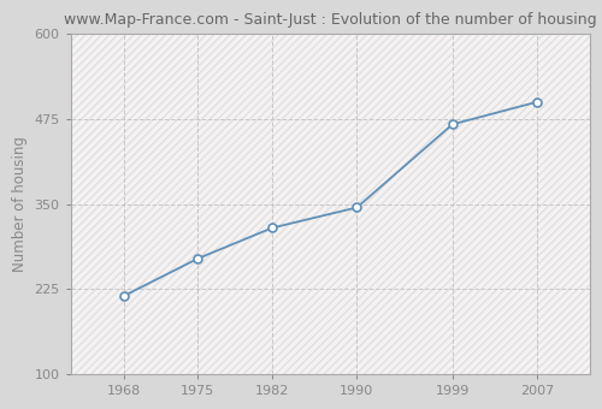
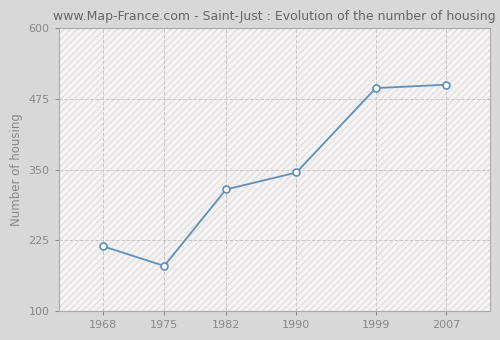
1975: 270 -> 180
1999: 467 -> 494
